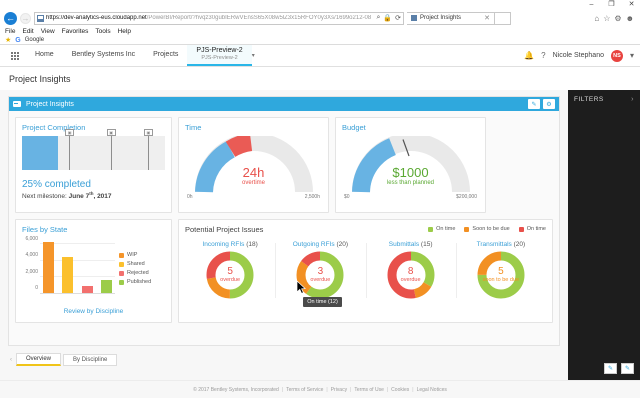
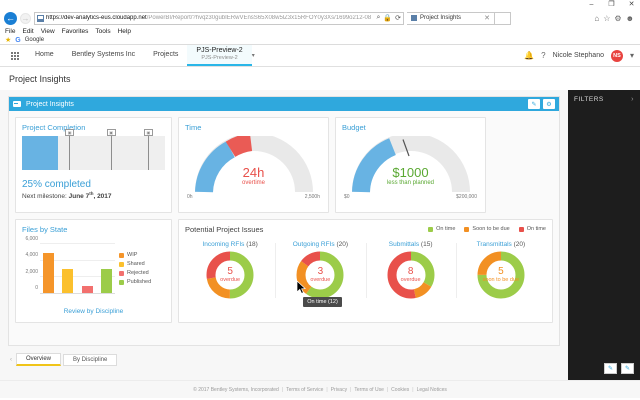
WIP: 6000 -> 5000
Shared: 4000 -> 3000
Published: 2000 -> 3000
